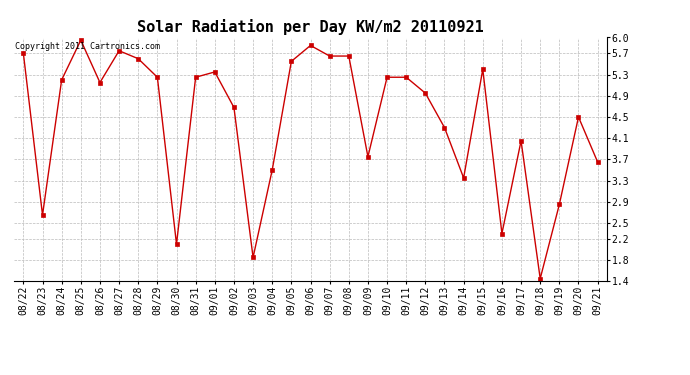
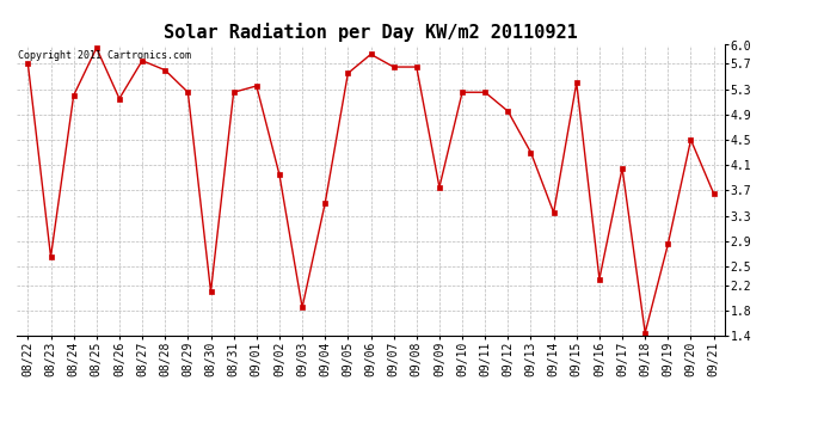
09/02: 4.68 -> 3.95
